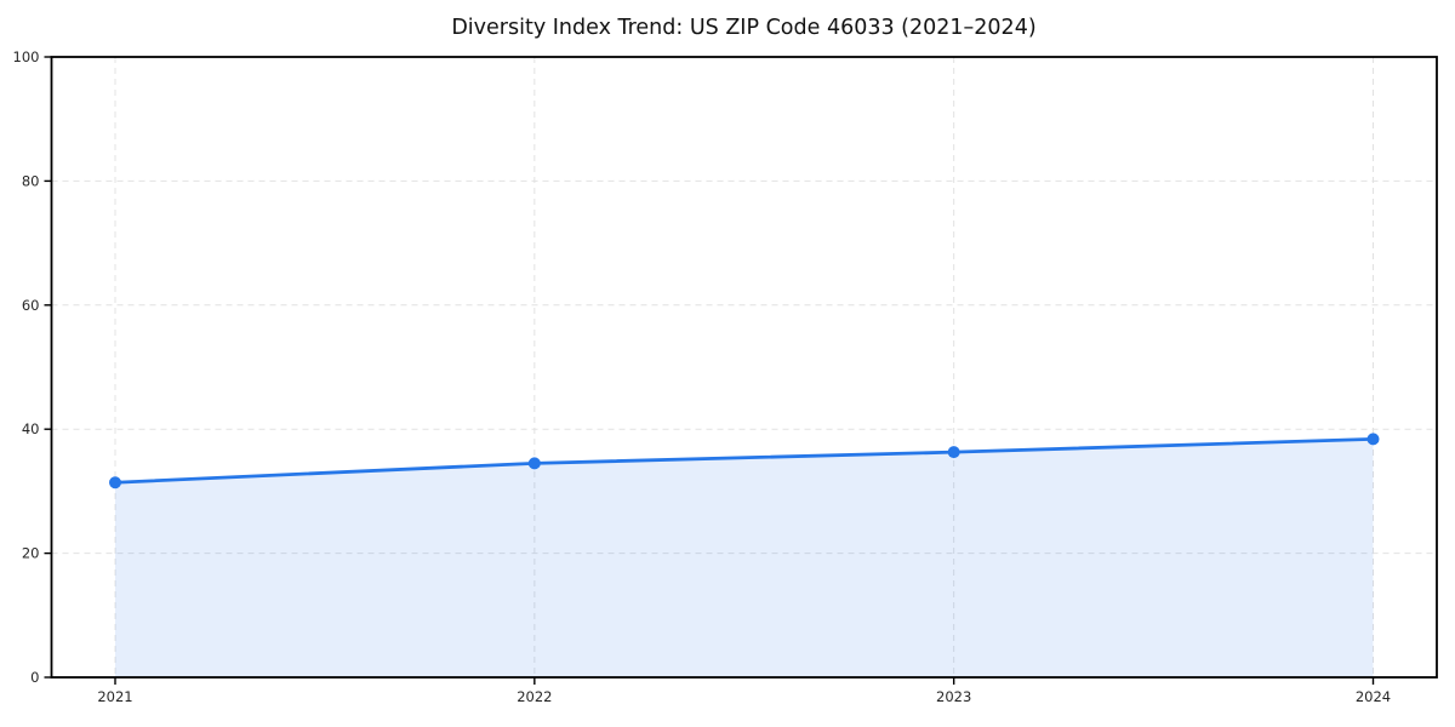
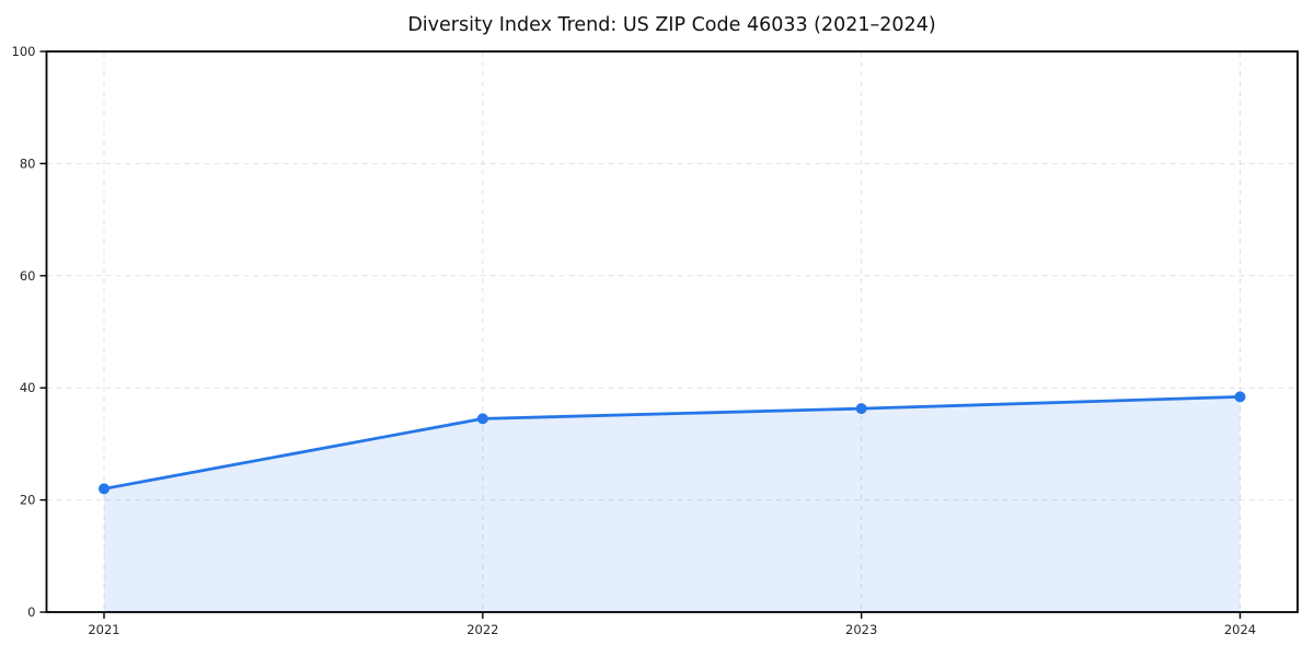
2021: 31 -> 22
